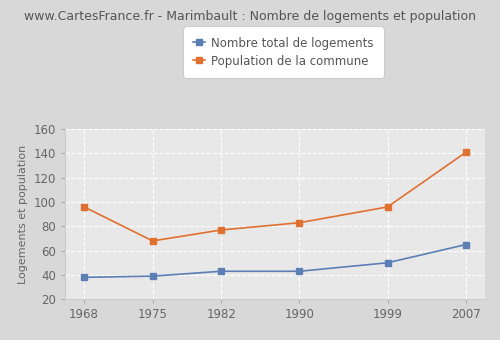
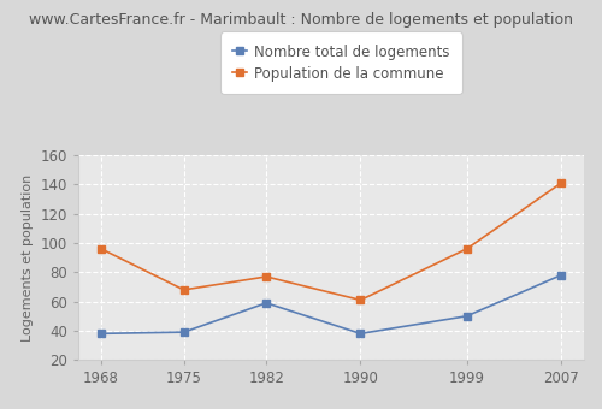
Nombre total de logements/1982: 43 -> 59
Nombre total de logements/1990: 43 -> 38
Population de la commune/1990: 83 -> 61
Nombre total de logements/2007: 65 -> 78
